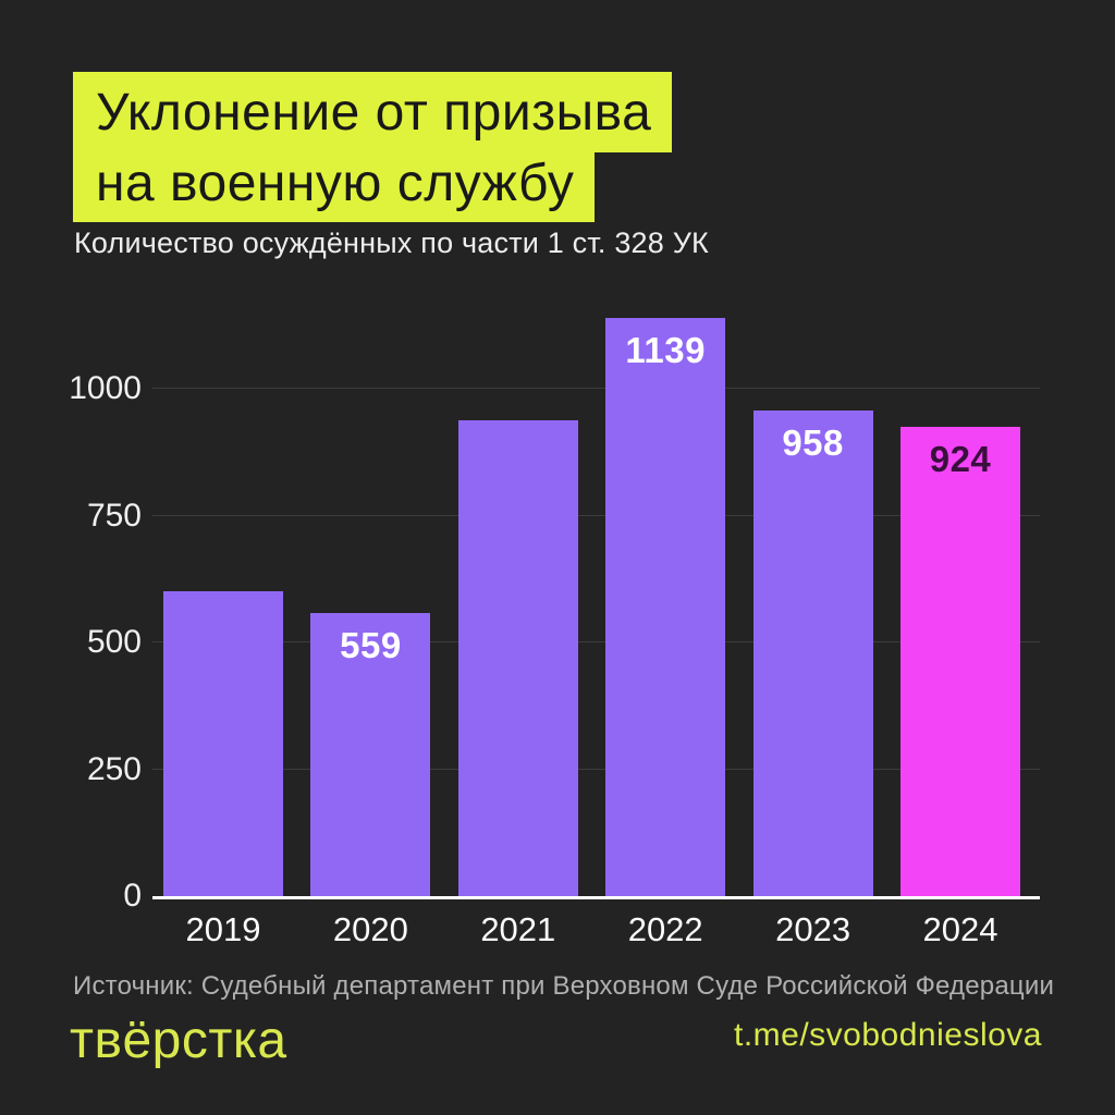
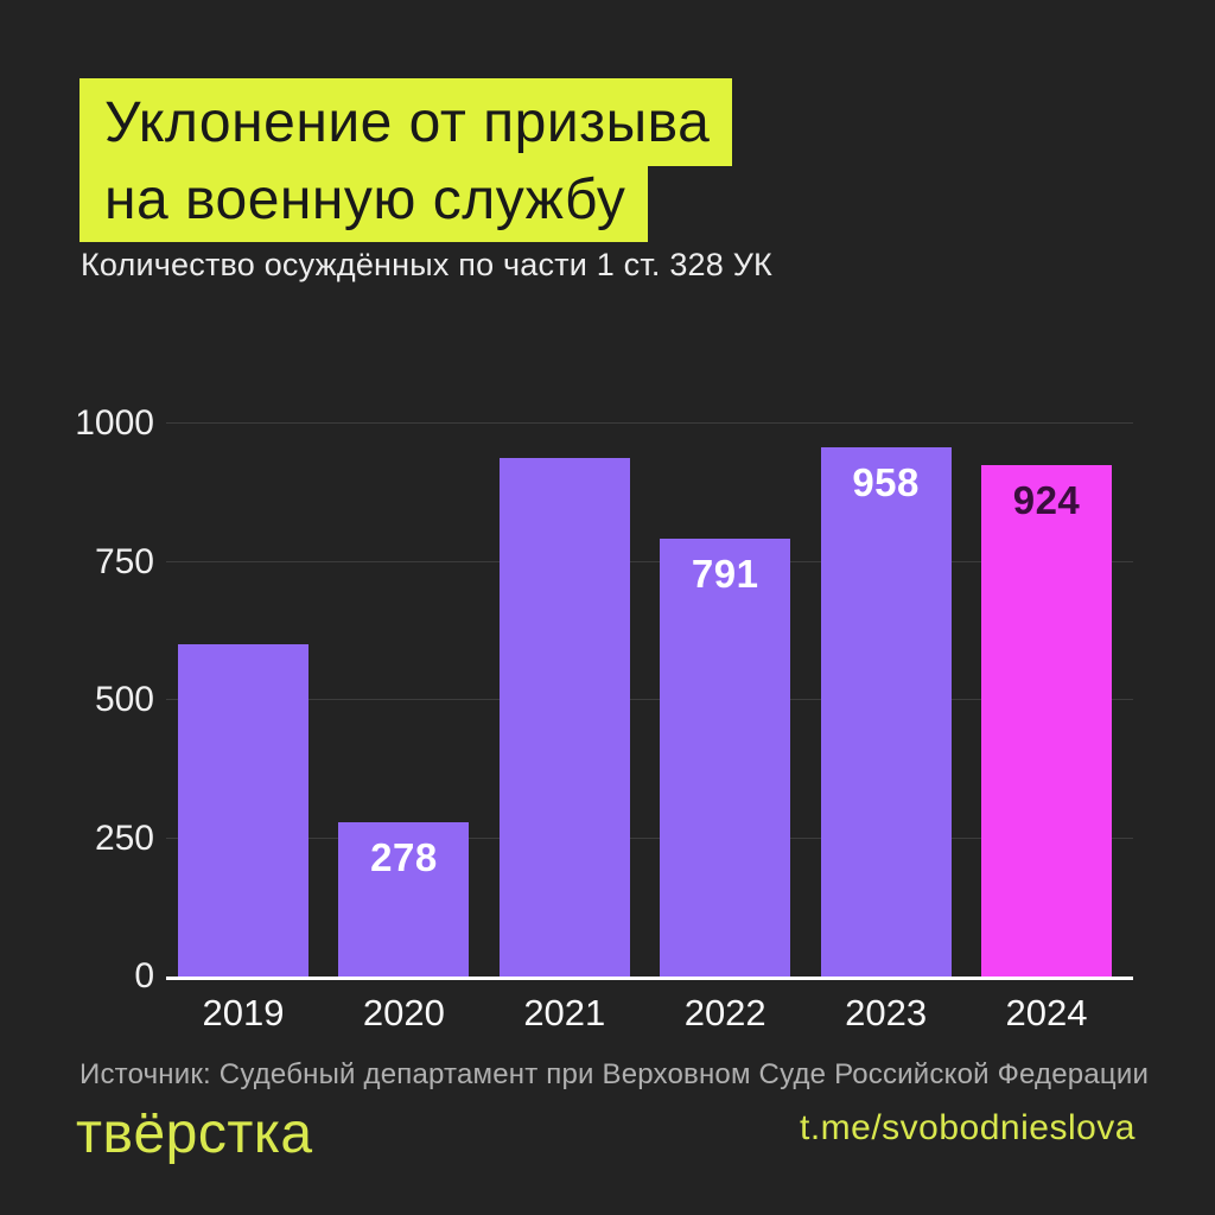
2020: 559 -> 278
2022: 1139 -> 791
